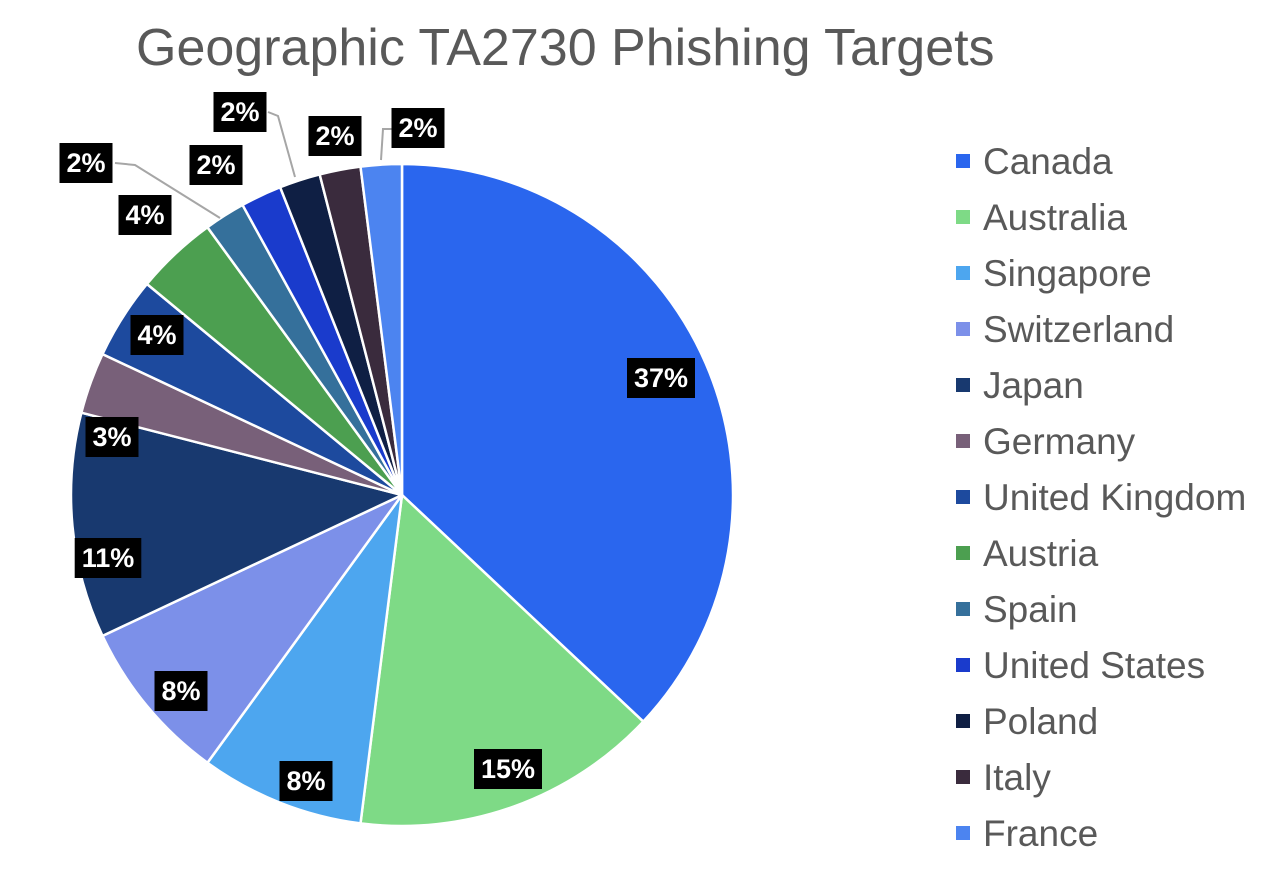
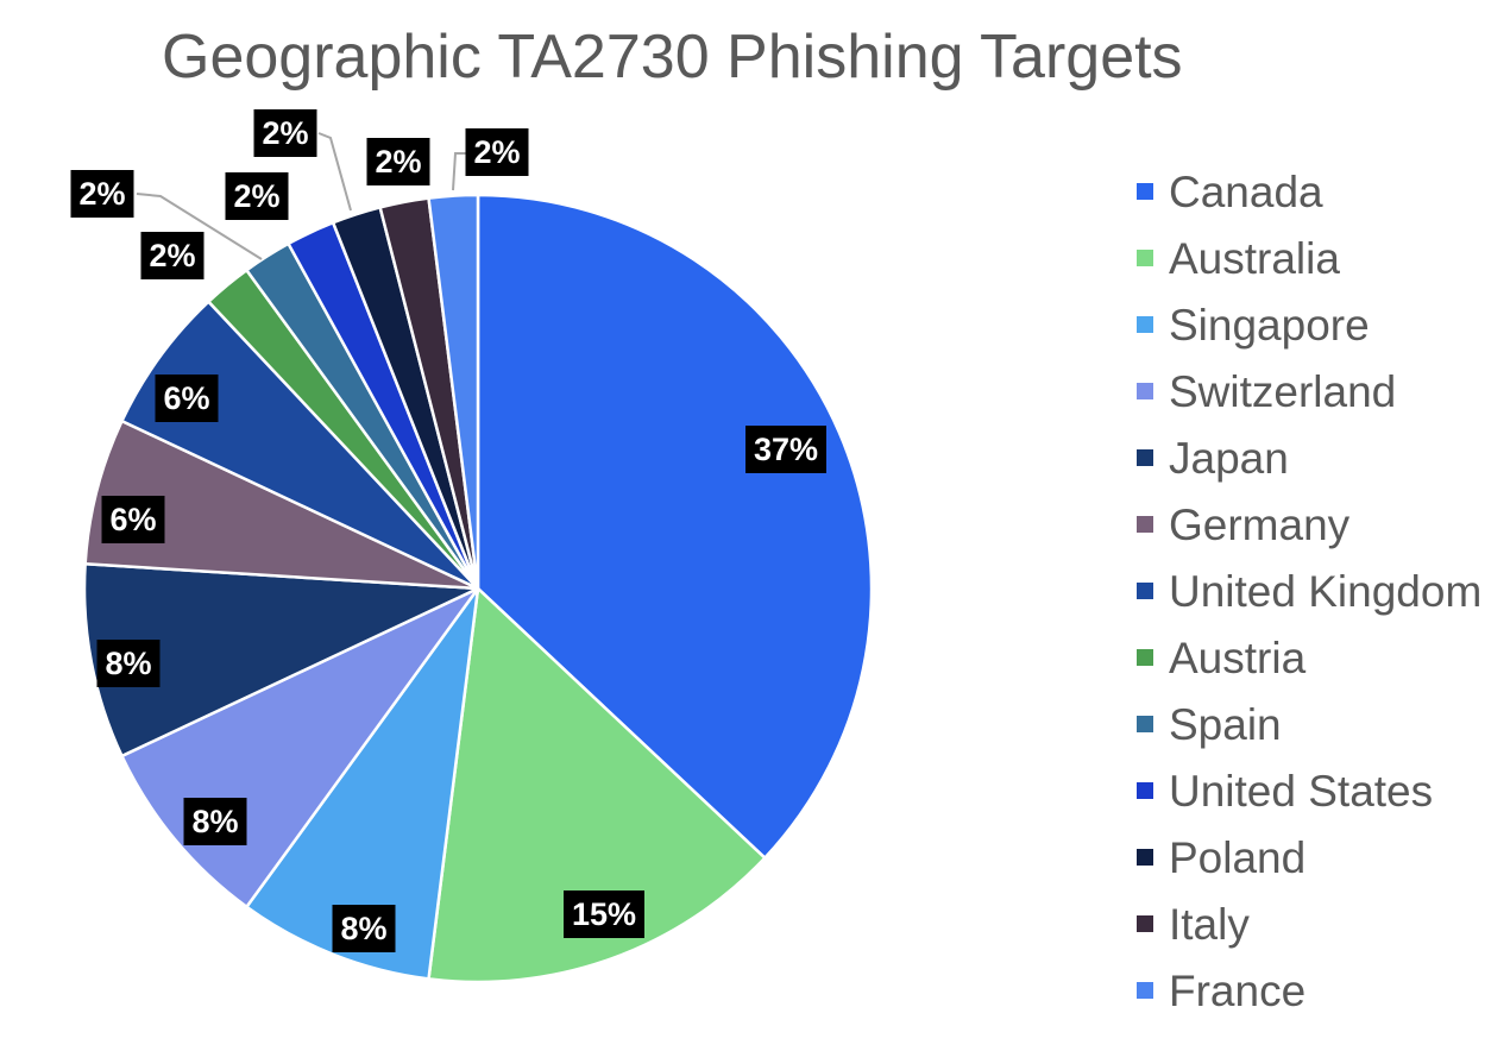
Japan: 11% -> 8%
Germany: 3% -> 6%
United Kingdom: 4% -> 6%
Austria: 4% -> 2%
